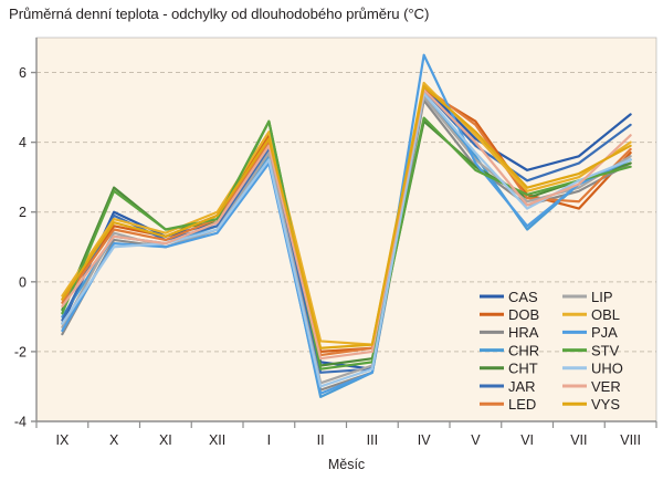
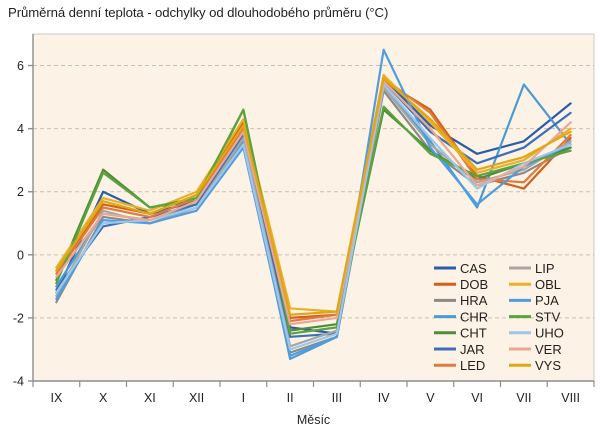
JAR/X: 1.9 -> 0.9
CHR/VII: 2.8 -> 5.4
